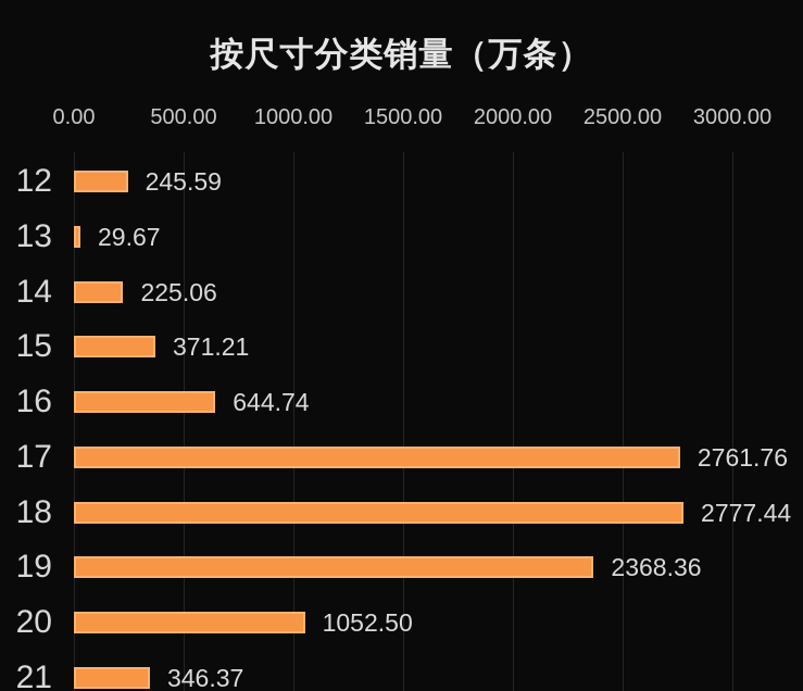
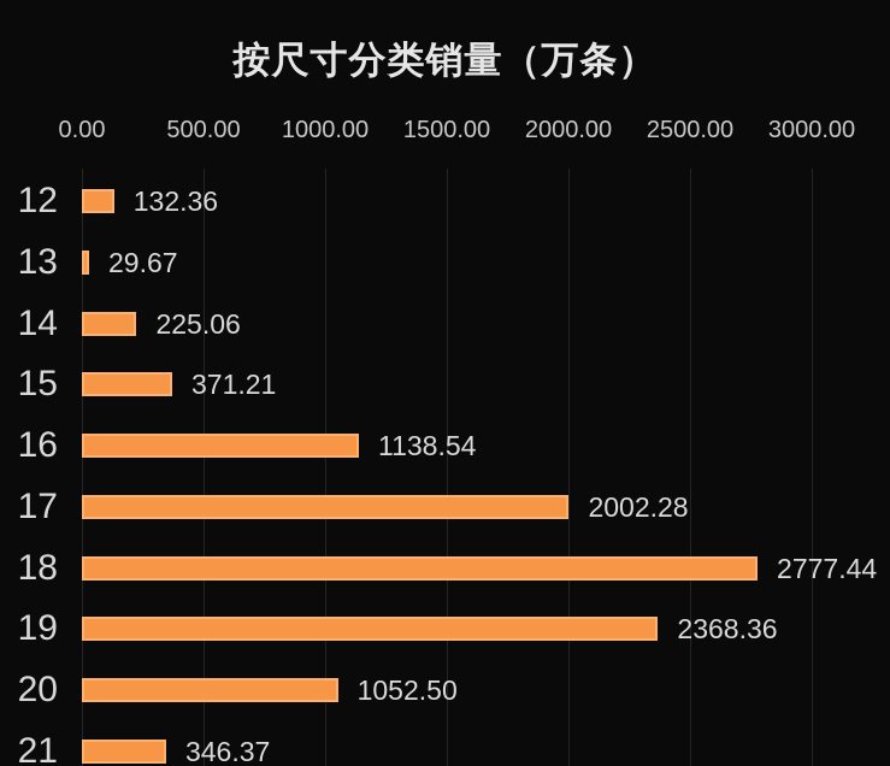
12: 245.59 -> 132.36
16: 644.74 -> 1138.54
17: 2761.76 -> 2002.28
